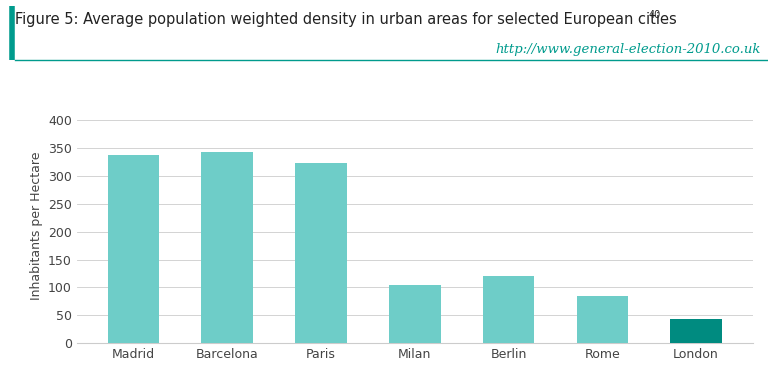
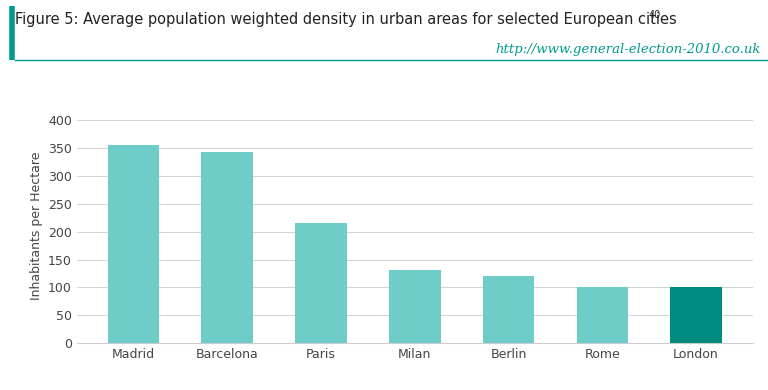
Madrid: 338 -> 355
Paris: 324 -> 215
Milan: 104 -> 132
Rome: 84 -> 100
London: 44 -> 100
